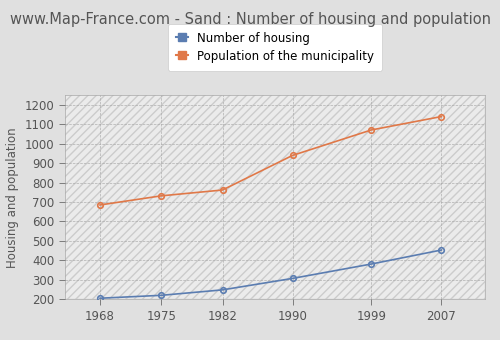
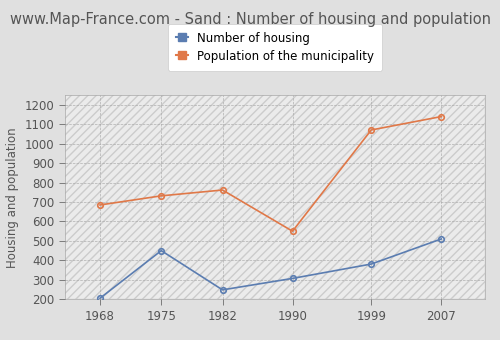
Number of housing/1975: 220 -> 450
Population of the municipality/1990: 940 -> 550
Number of housing/2007: 450 -> 510
